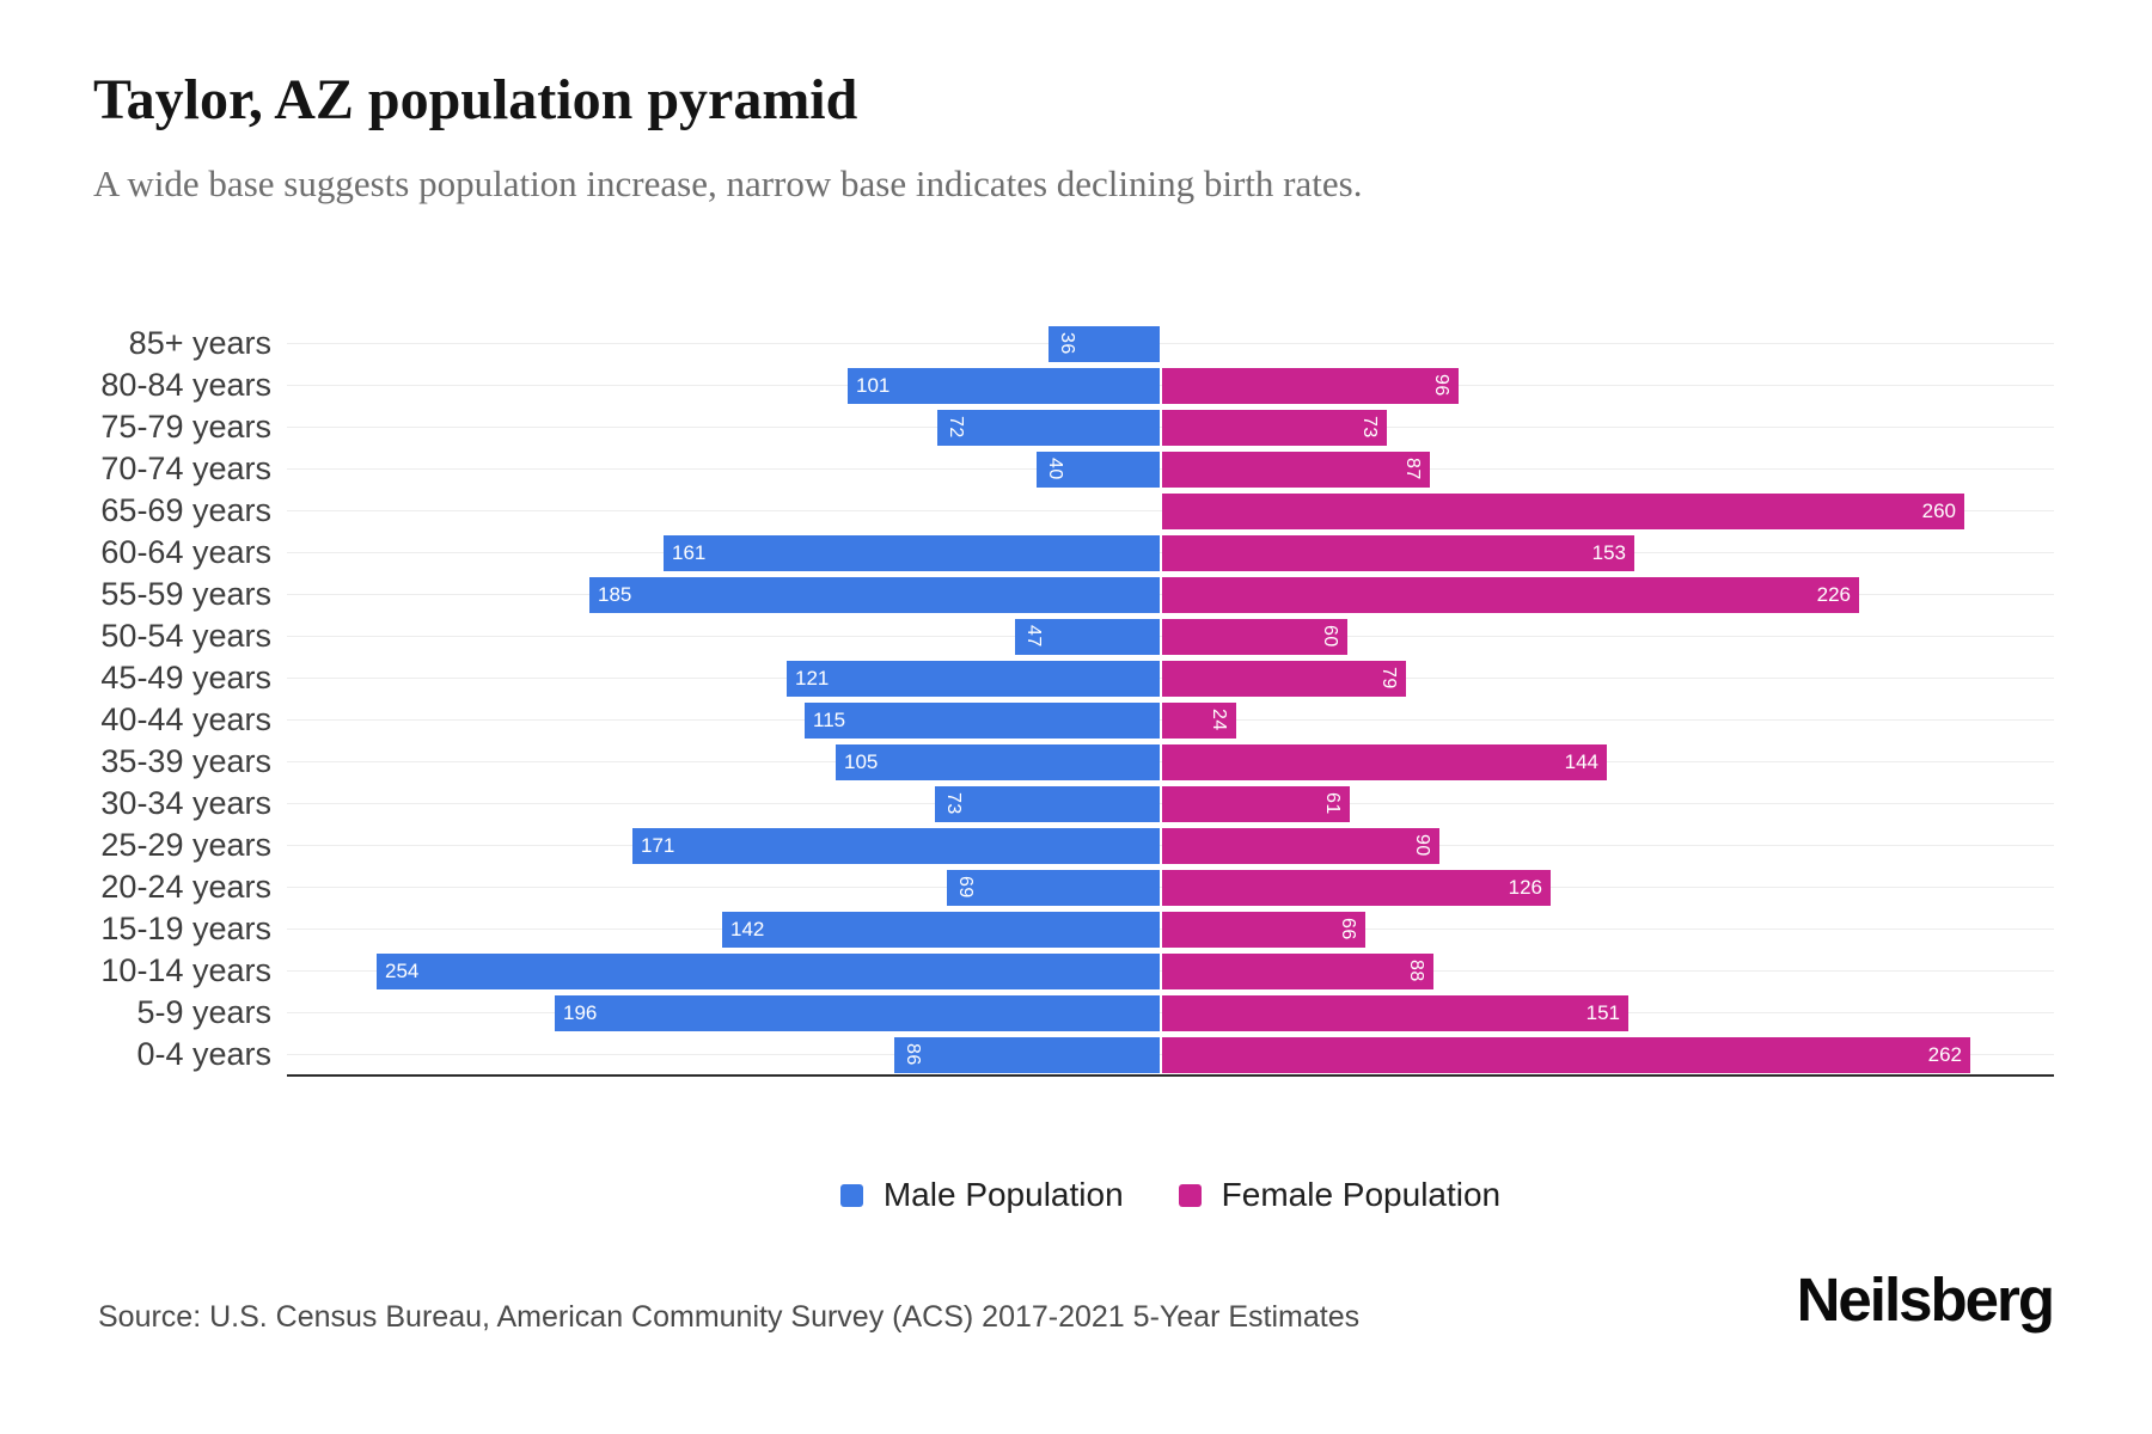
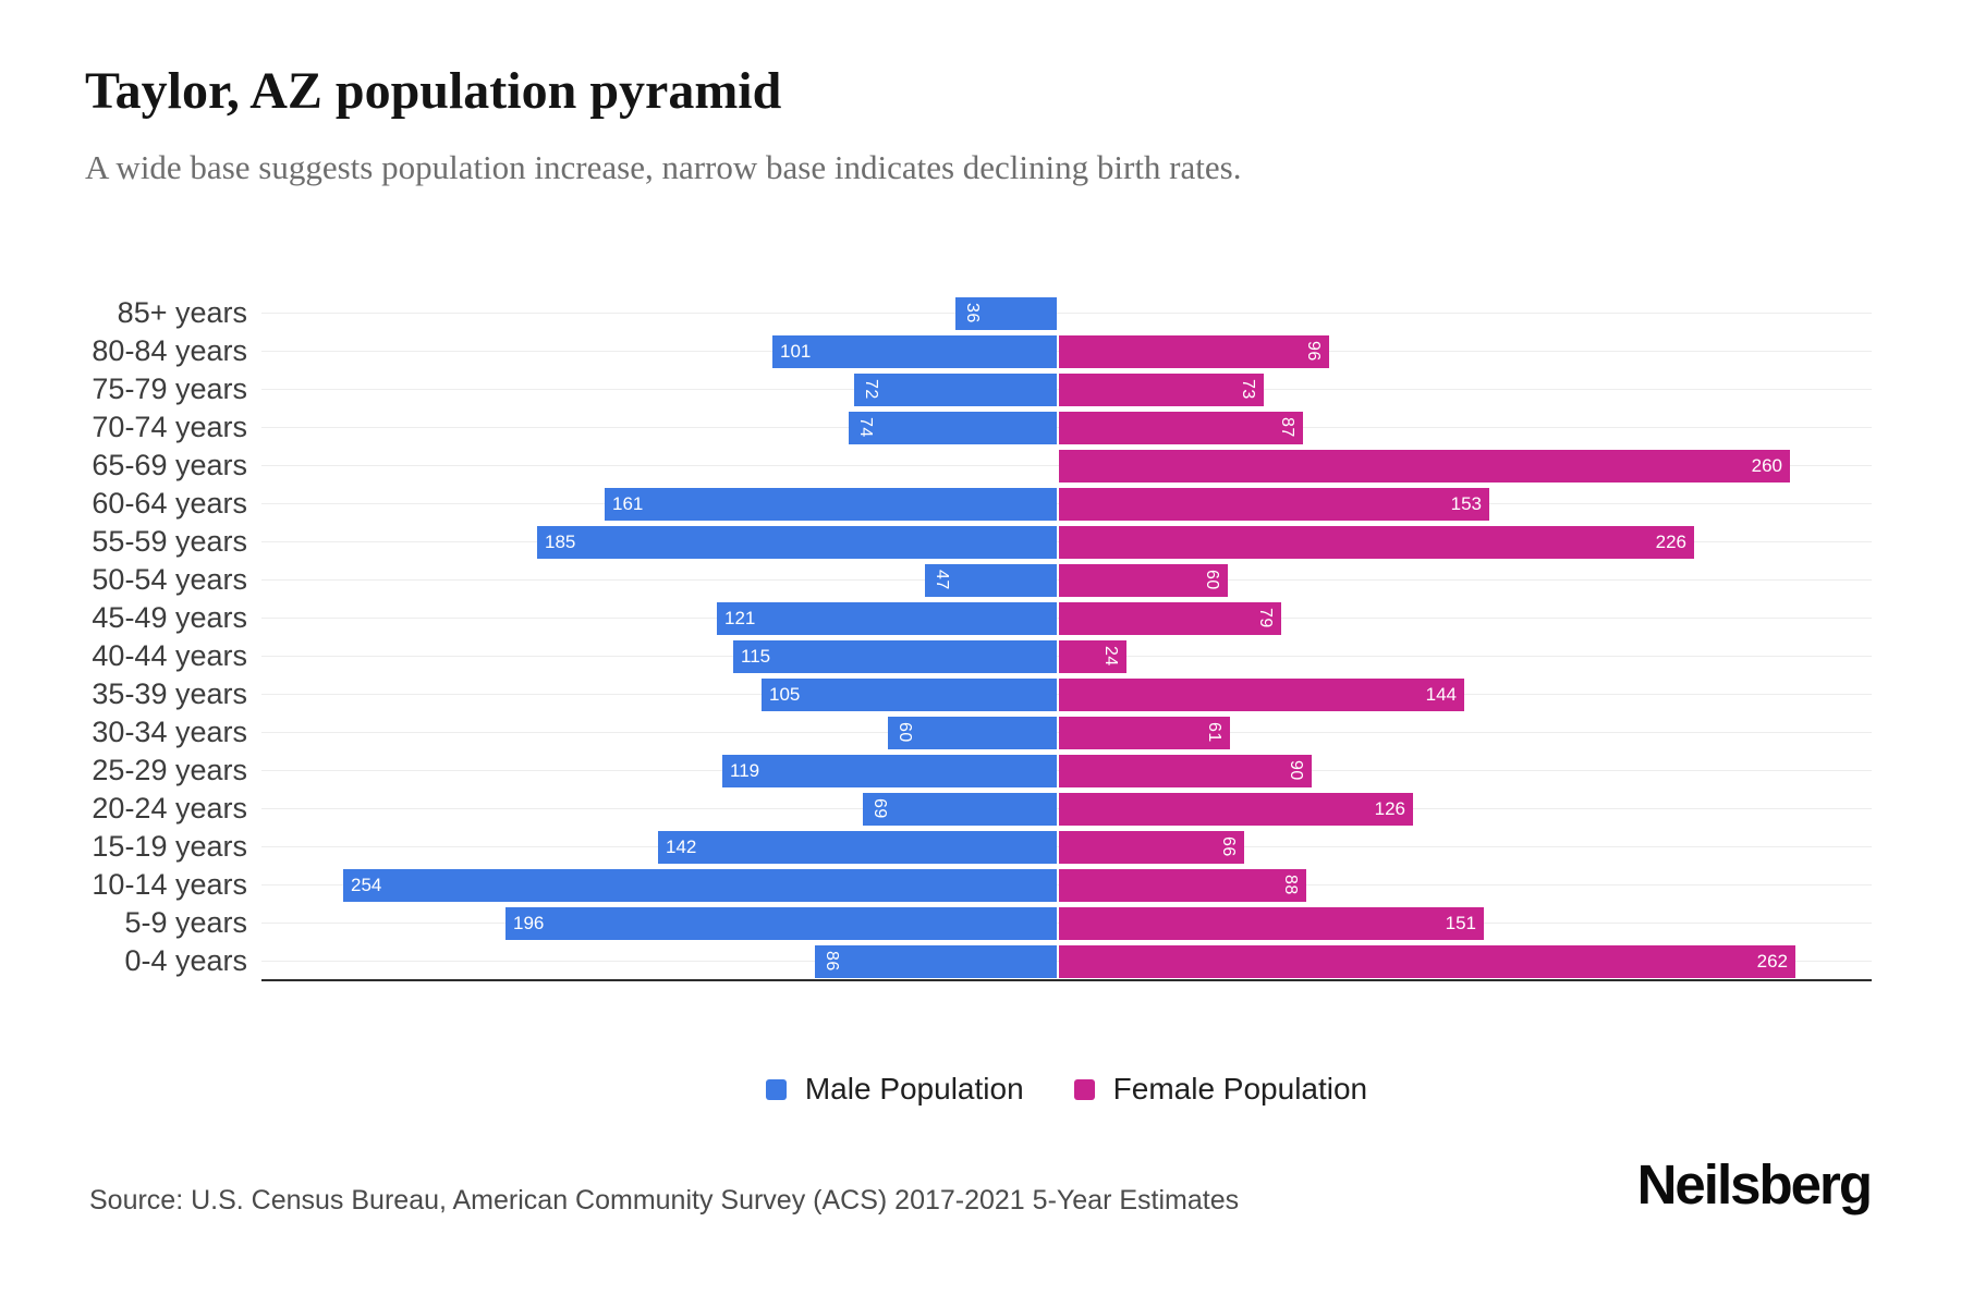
Male Population/70-74 years: 40 -> 74
Male Population/30-34 years: 73 -> 60
Male Population/25-29 years: 171 -> 119
